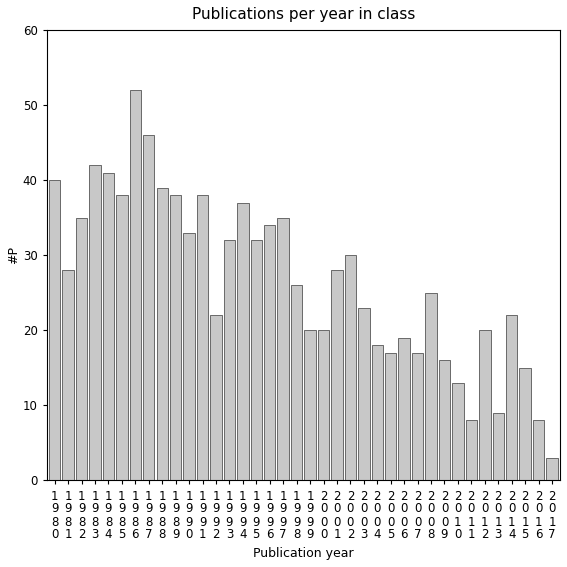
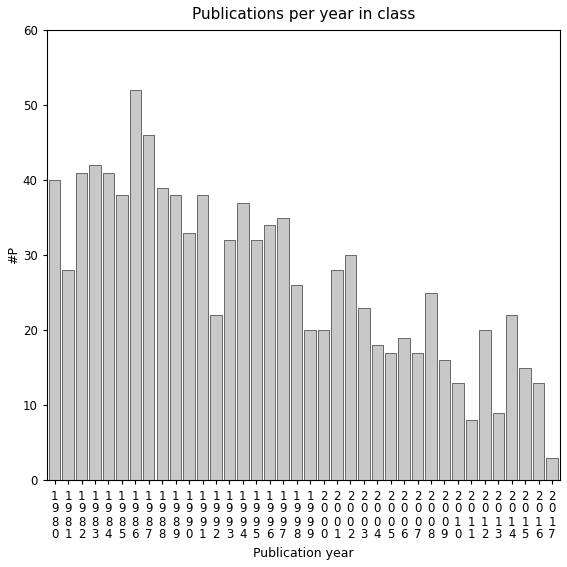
1 9 8 2: 35 -> 41
2 0 1 6: 8 -> 13
